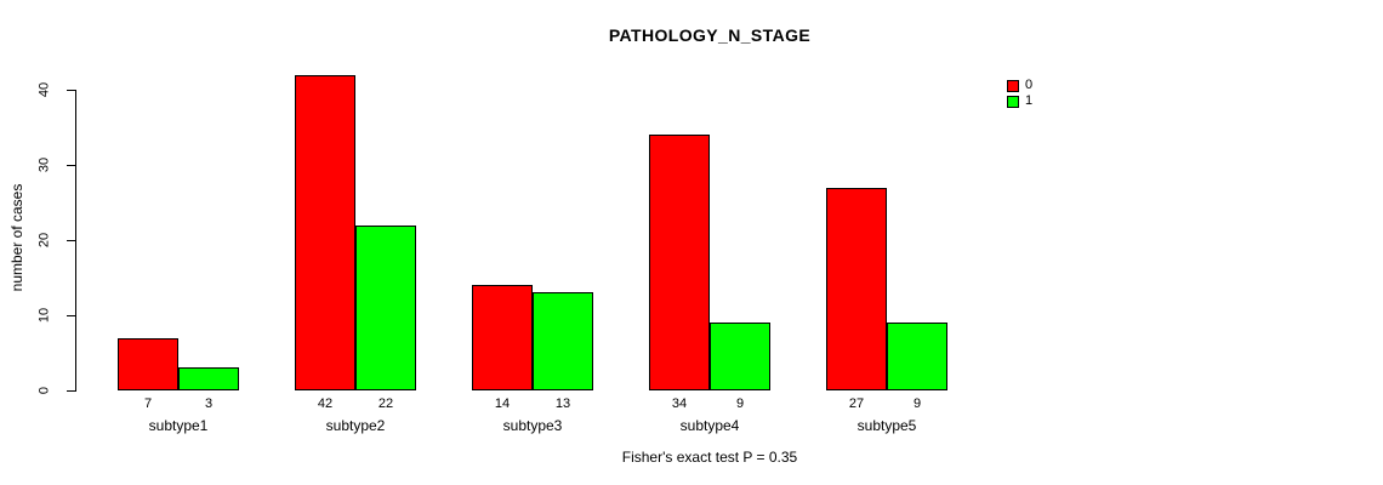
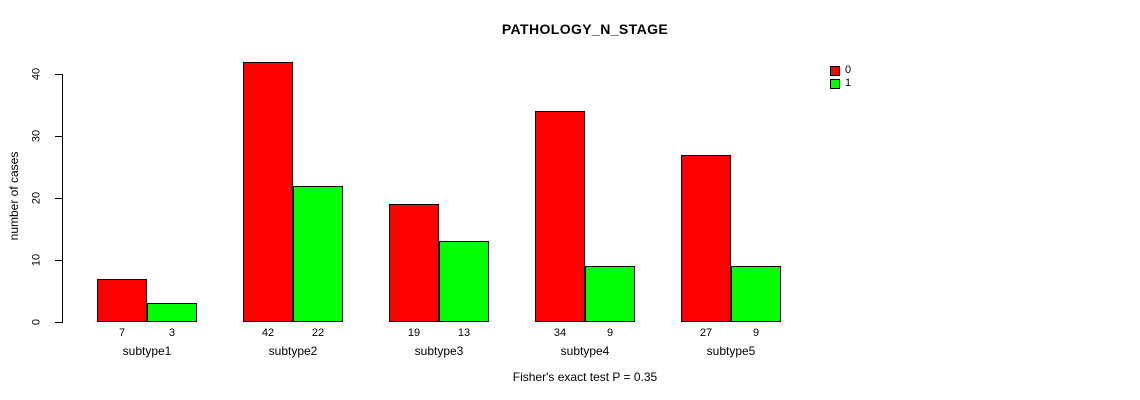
0/subtype3: 14 -> 19
